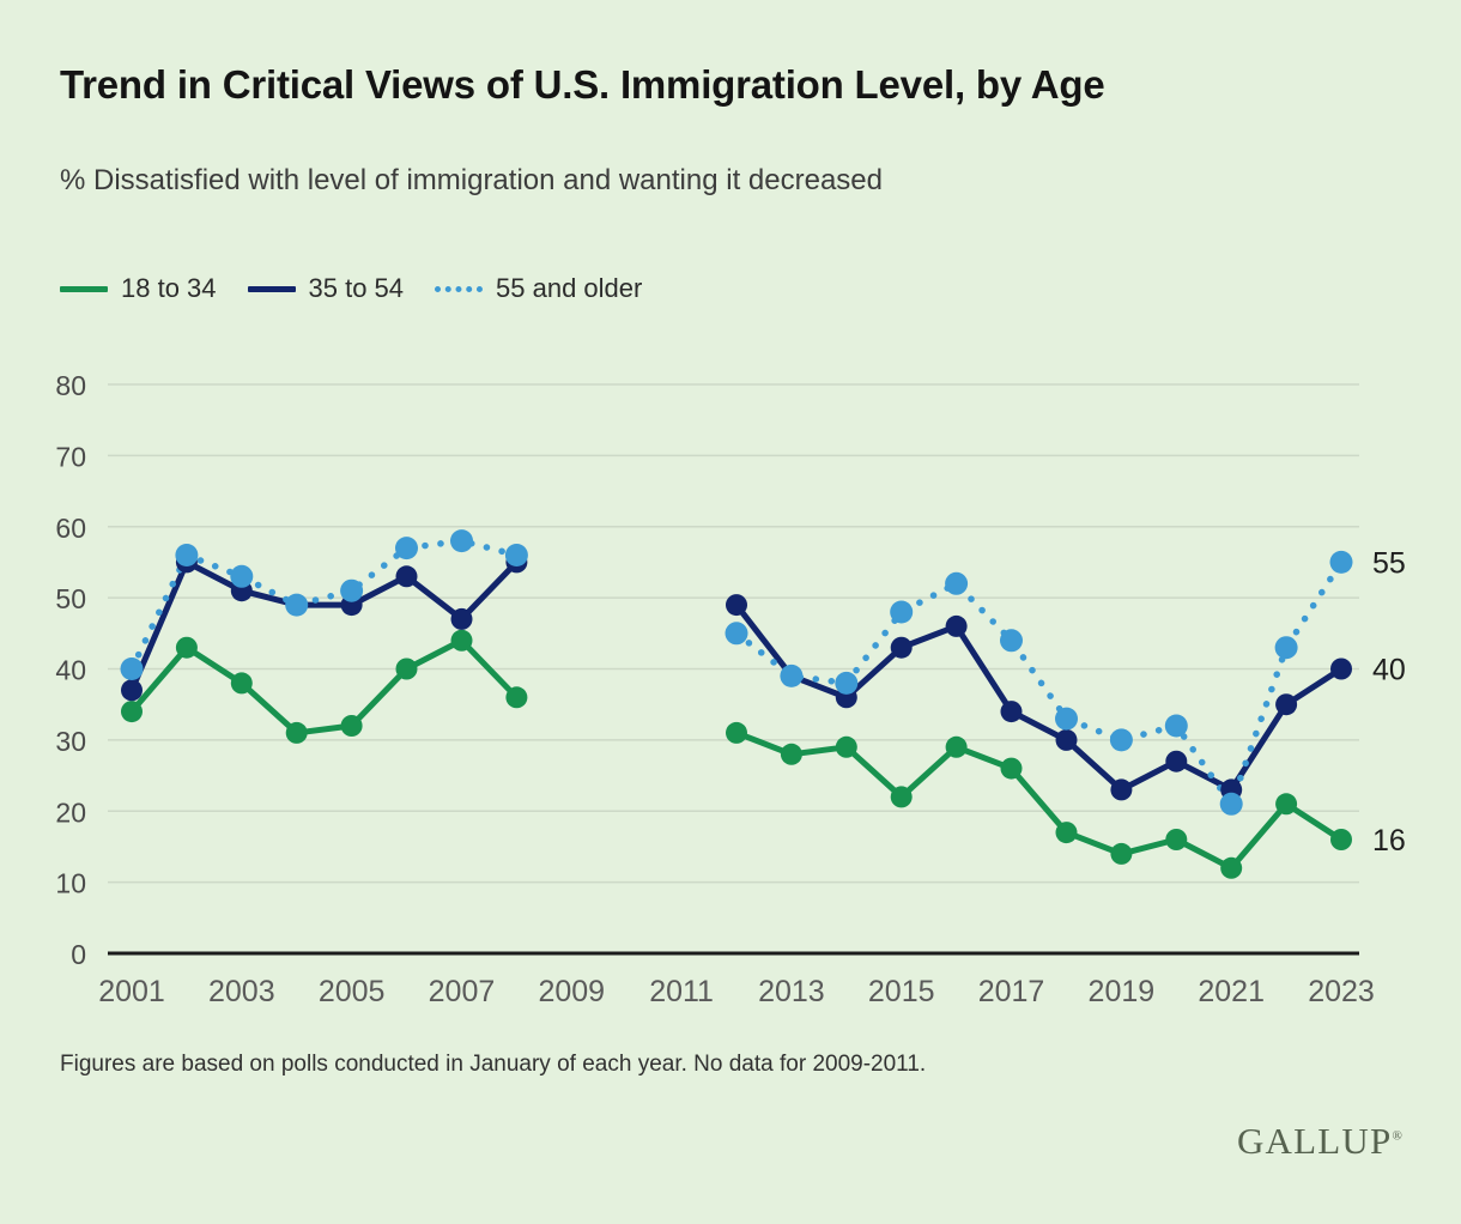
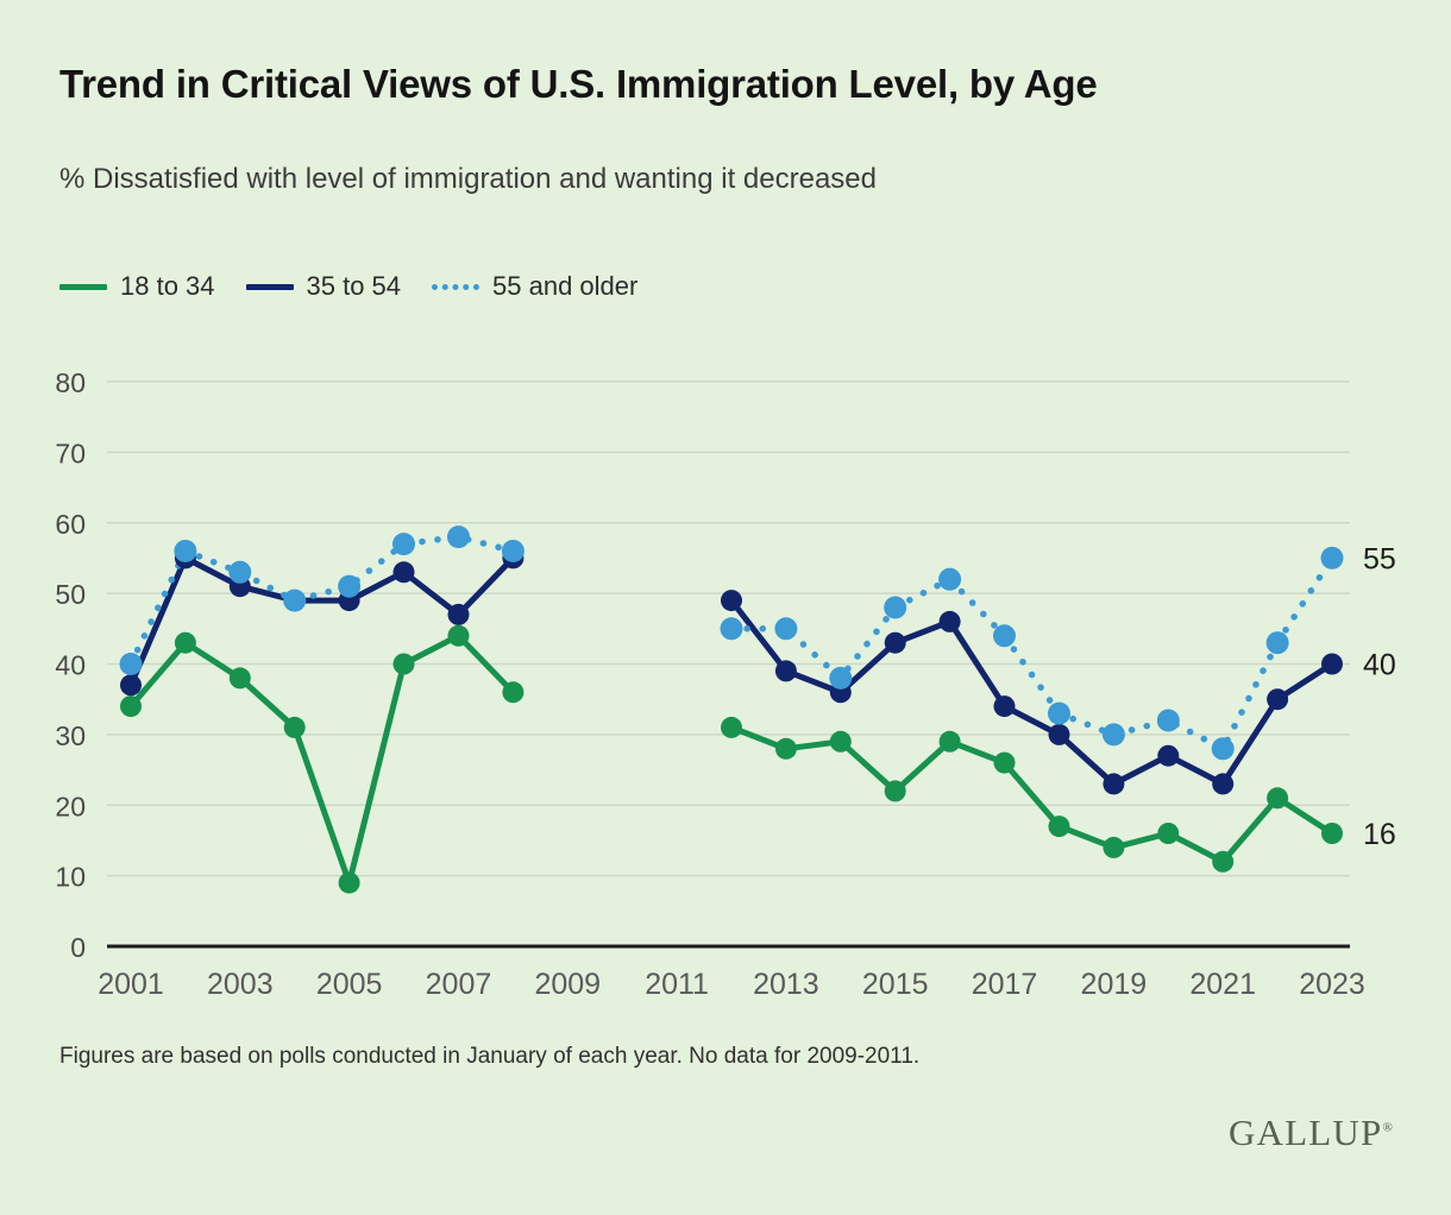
18 to 34/2005: 32 -> 9
55 and older/2013: 39 -> 45
55 and older/2021: 21 -> 28
